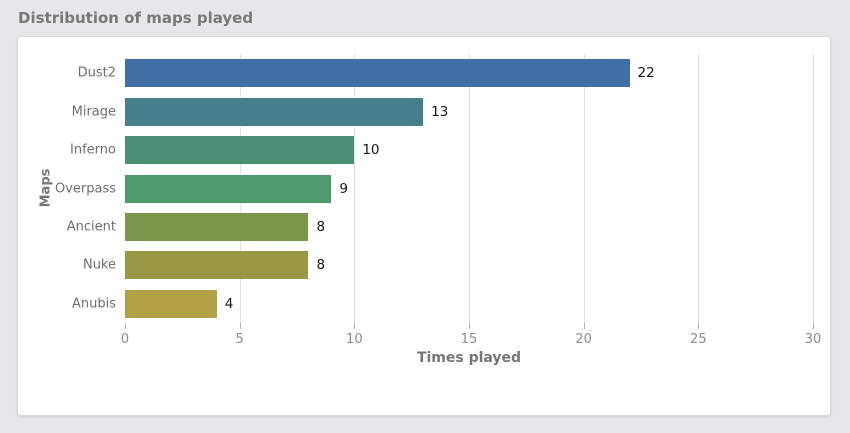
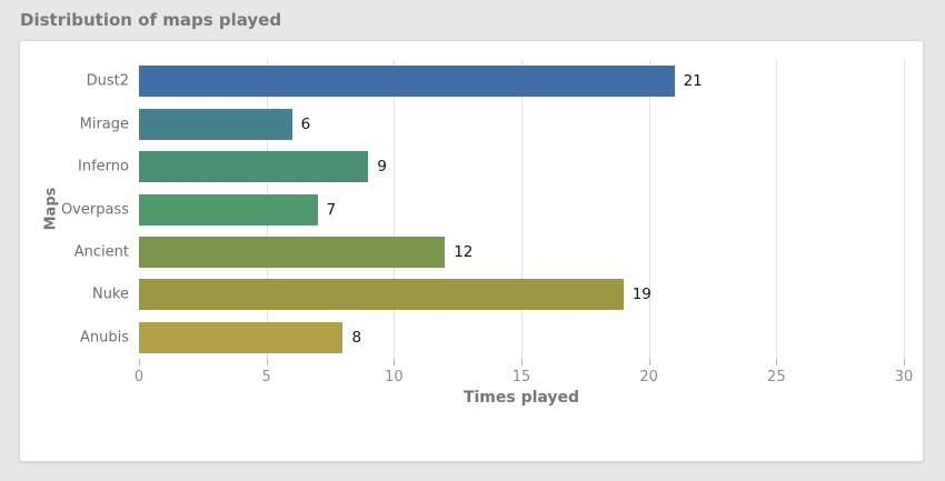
Dust2: 22 -> 21
Mirage: 13 -> 6
Inferno: 10 -> 9
Overpass: 9 -> 7
Ancient: 8 -> 12
Nuke: 8 -> 19
Anubis: 4 -> 8
